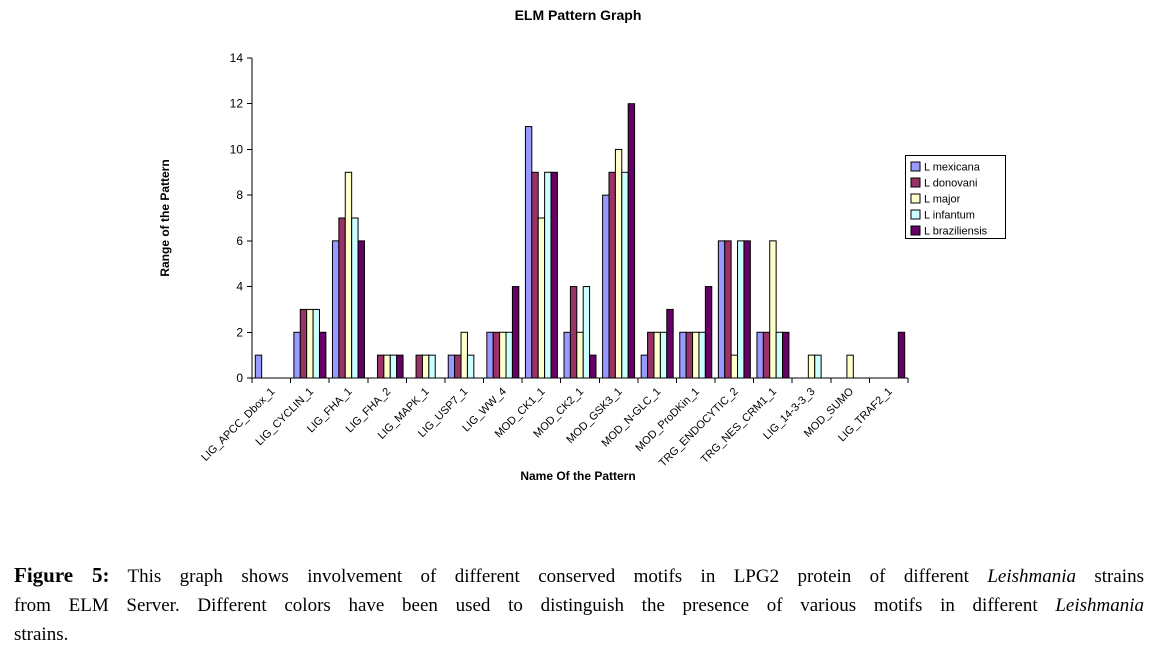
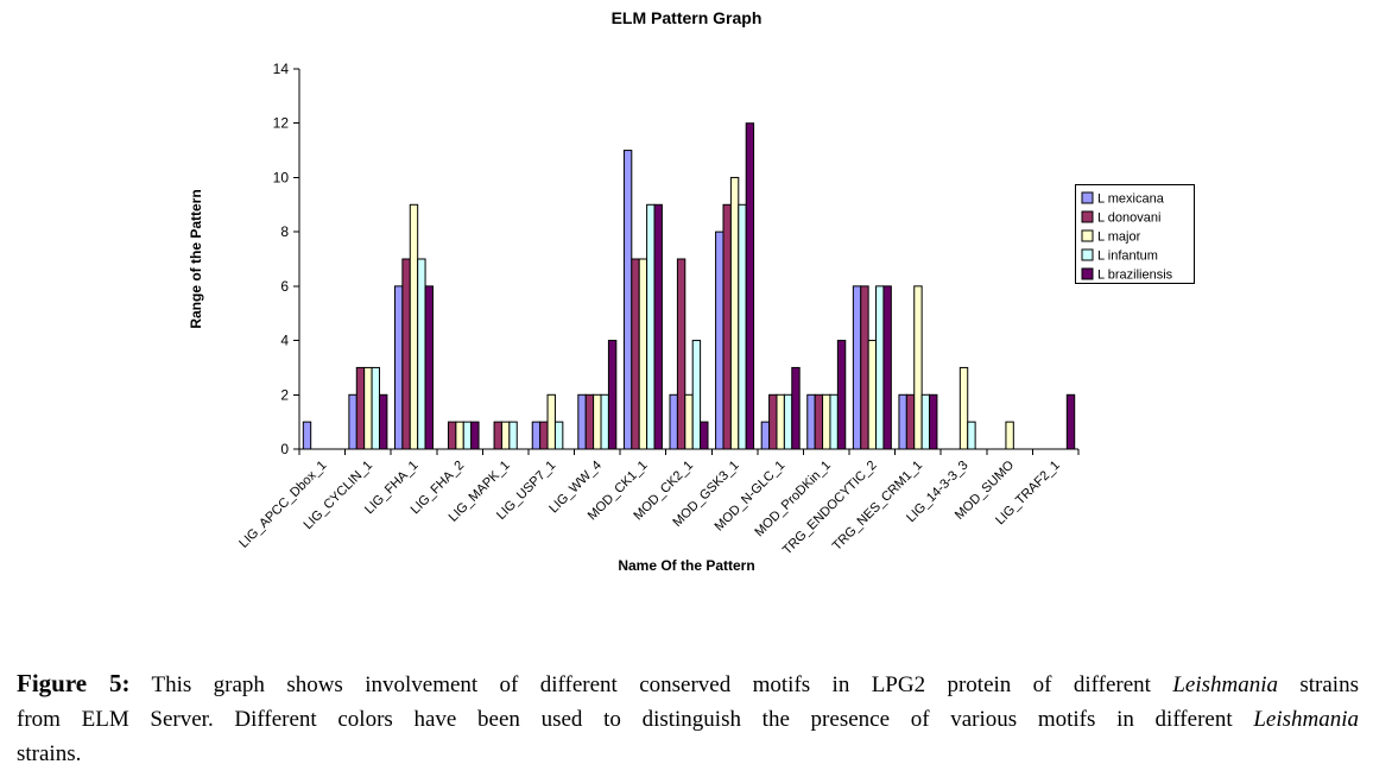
L donovani/MOD_CK1_1: 9 -> 7
L donovani/MOD_CK2_1: 4 -> 7
L major/TRG_ENDOCYTIC_2: 1 -> 4
L major/LIG_14-3-3_3: 1 -> 3
